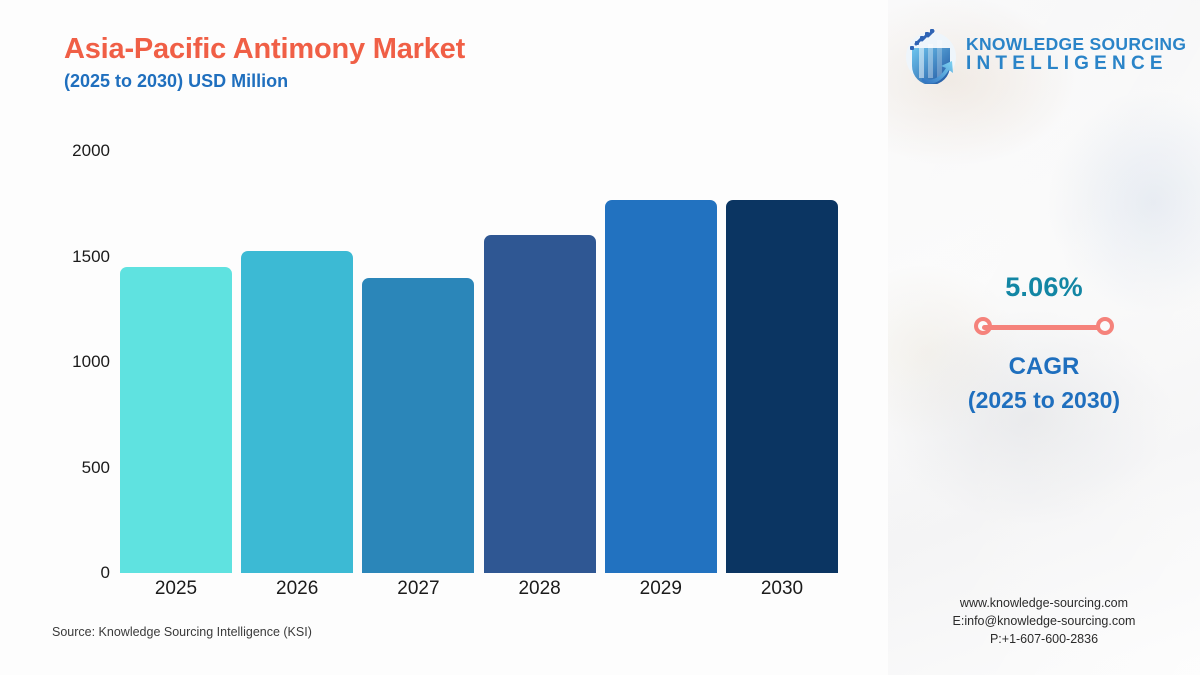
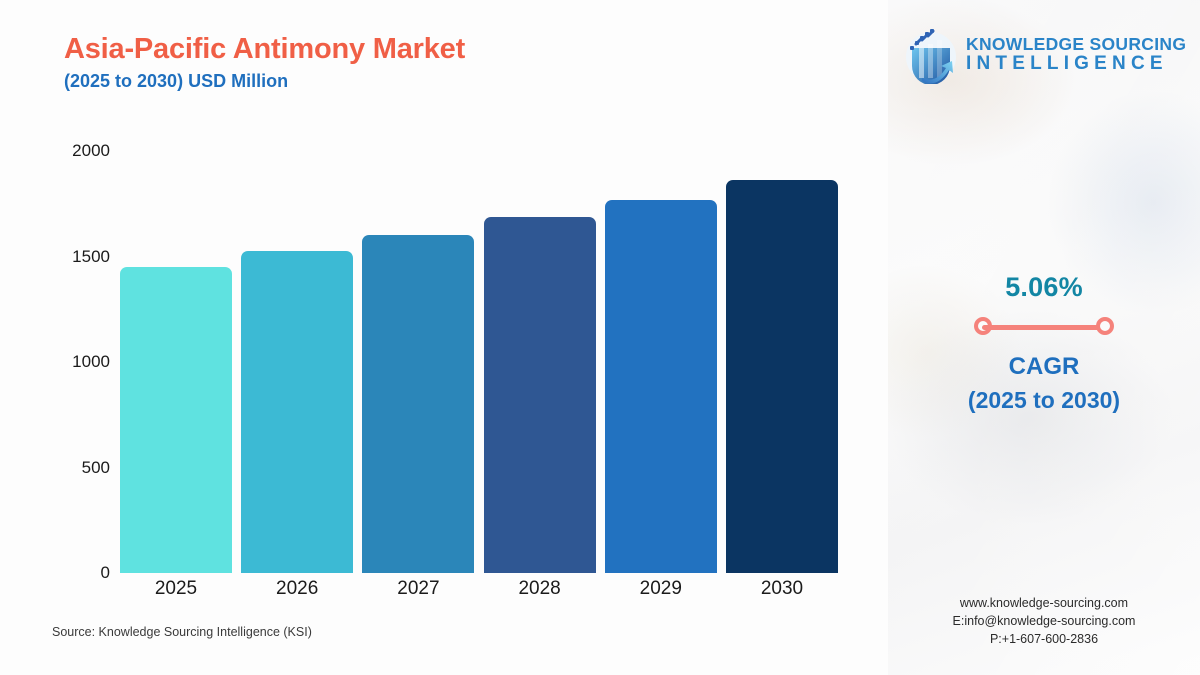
2027: 1400 -> 1600
2028: 1600 -> 1690
2030: 1770 -> 1860
